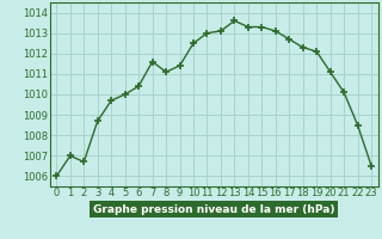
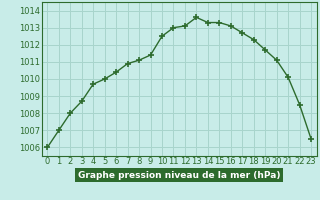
2: 1006.7 -> 1008.0
7: 1011.6 -> 1010.9
19: 1012.1 -> 1011.7
